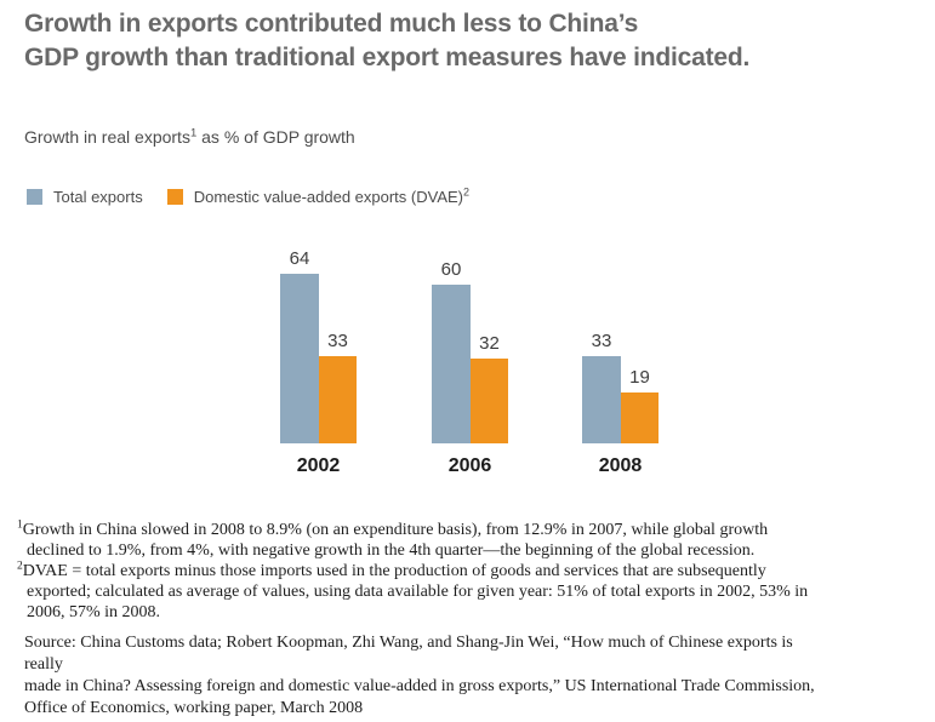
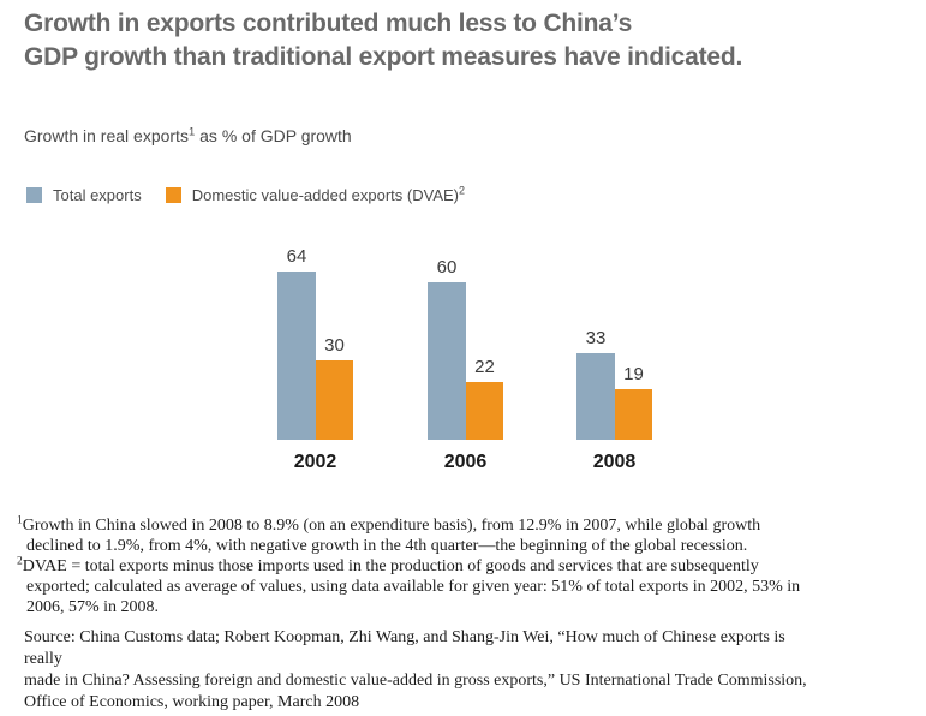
Domestic value-added exports (DVAE)/2002: 33 -> 30
Domestic value-added exports (DVAE)/2006: 32 -> 22
